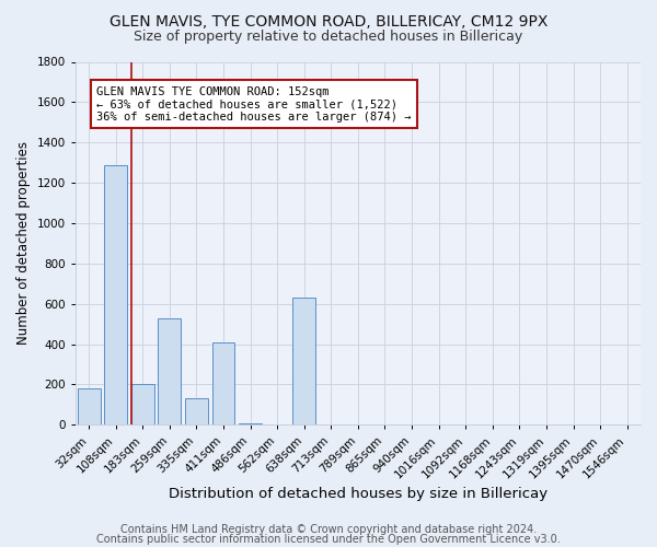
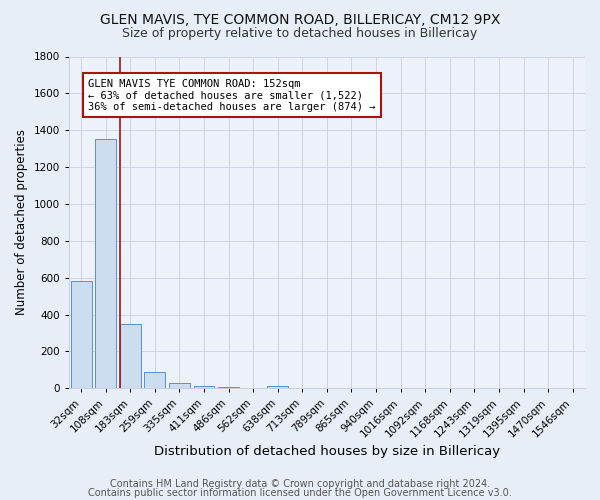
32sqm: 180 -> 580
108sqm: 1290 -> 1350
183sqm: 200 -> 350
259sqm: 530 -> 90
335sqm: 130 -> 30
411sqm: 410 -> 20
638sqm: 630 -> 10
